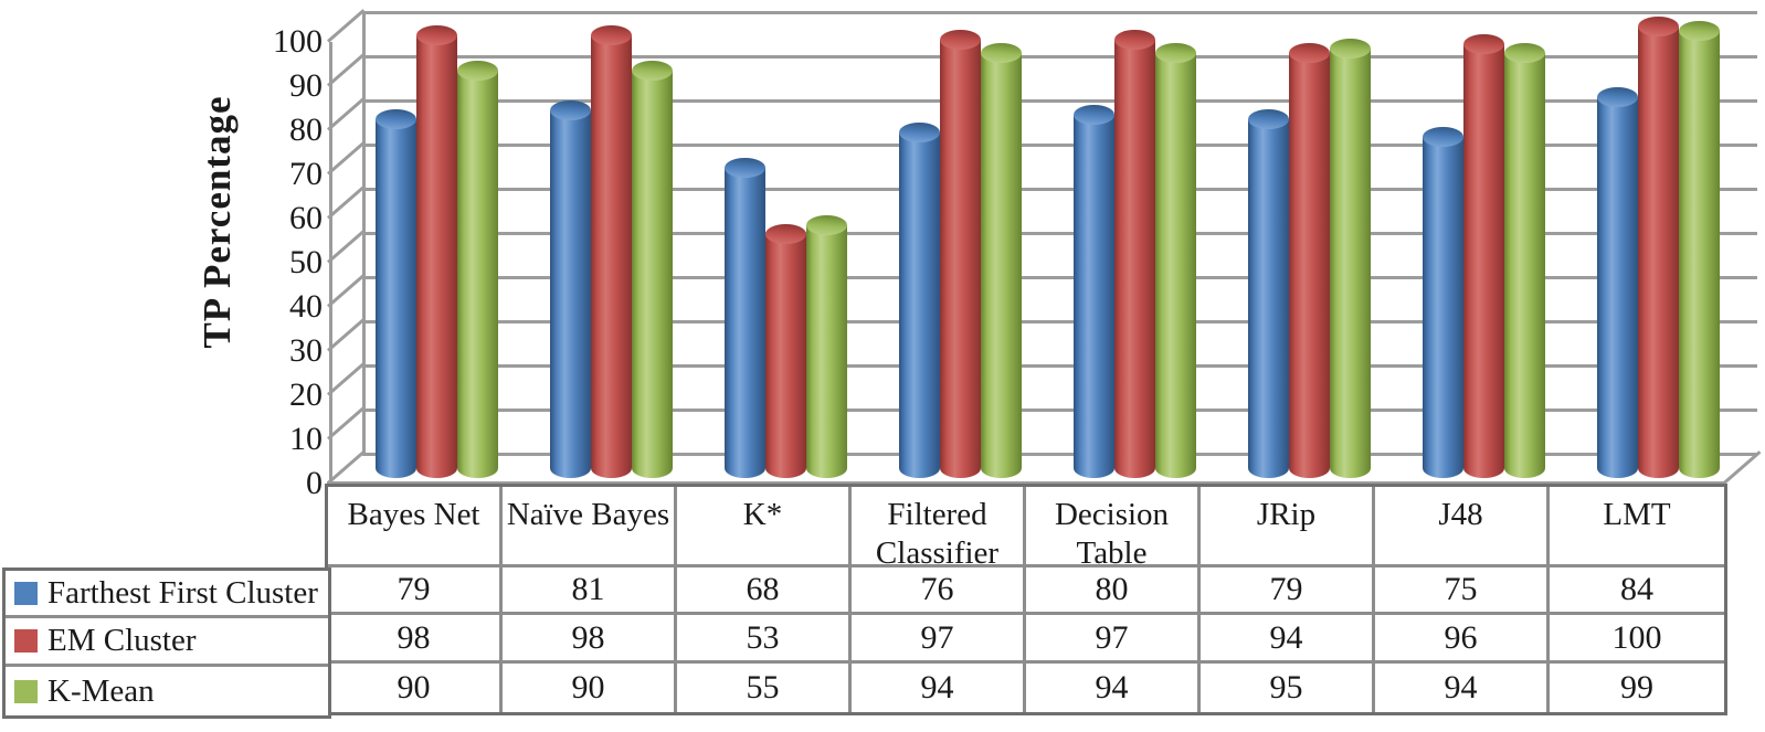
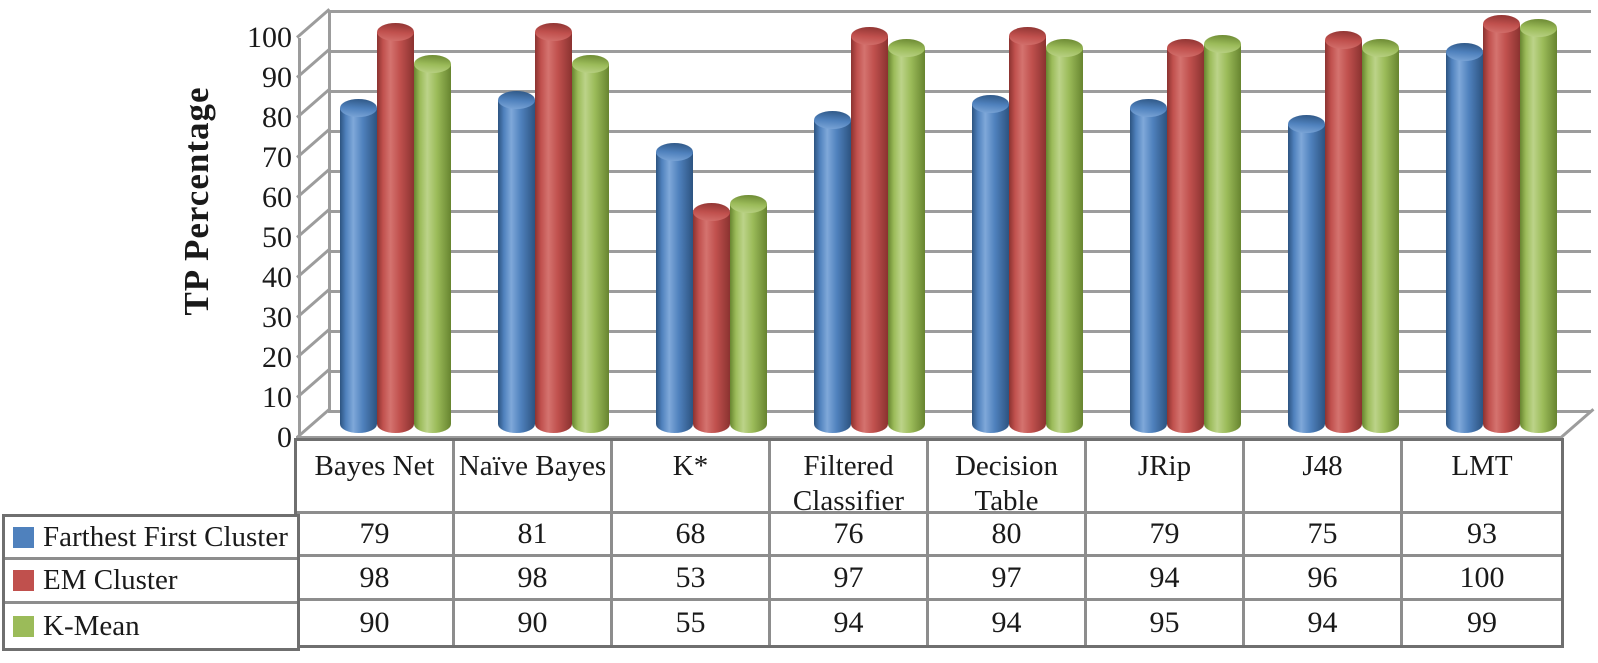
Farthest First Cluster/LMT: 84 -> 93
